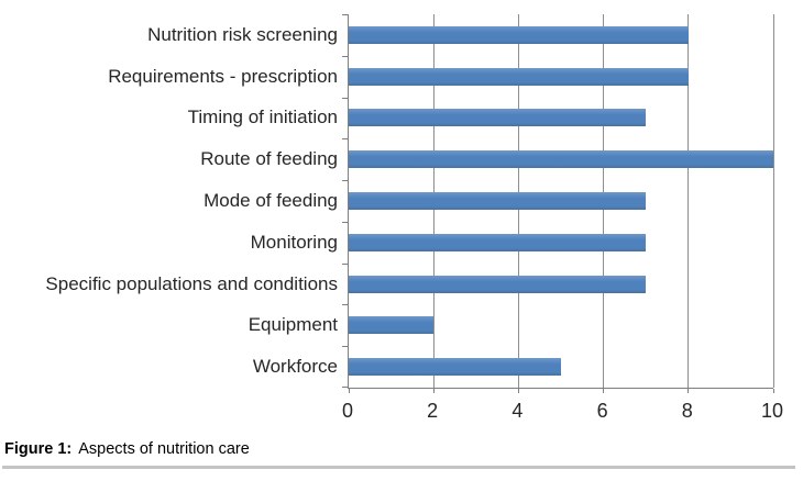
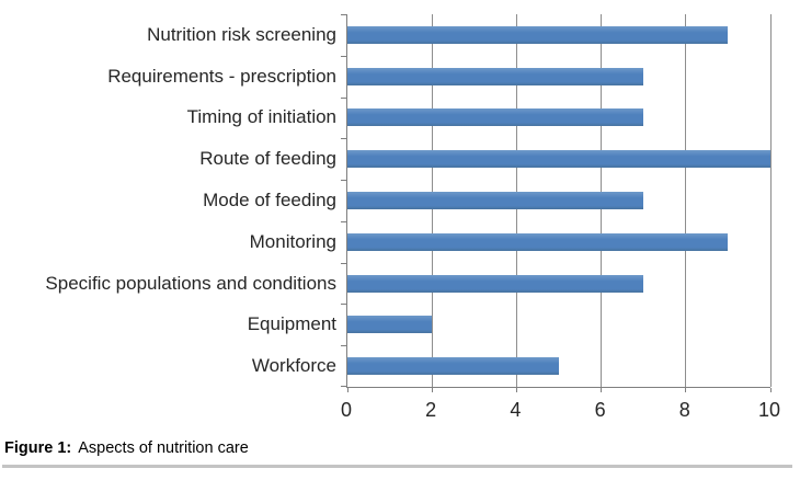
Nutrition risk screening: 8 -> 9
Requirements - prescription: 8 -> 7
Monitoring: 7 -> 9
